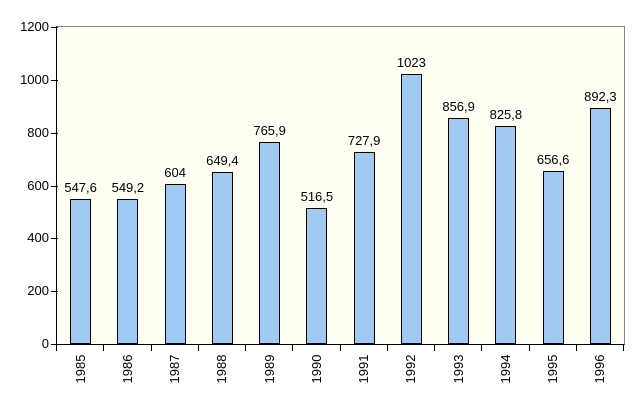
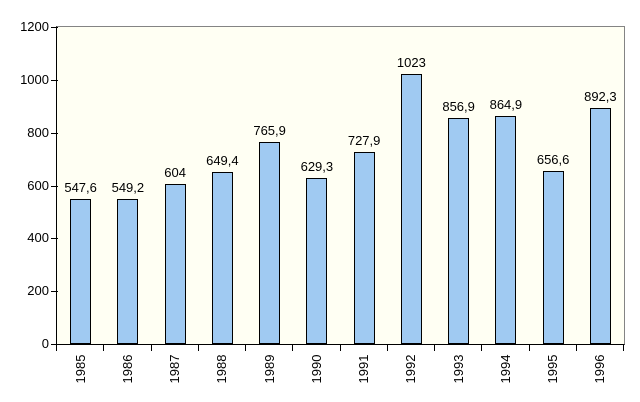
1990: 516,5 -> 629,3
1994: 825,8 -> 864,9
